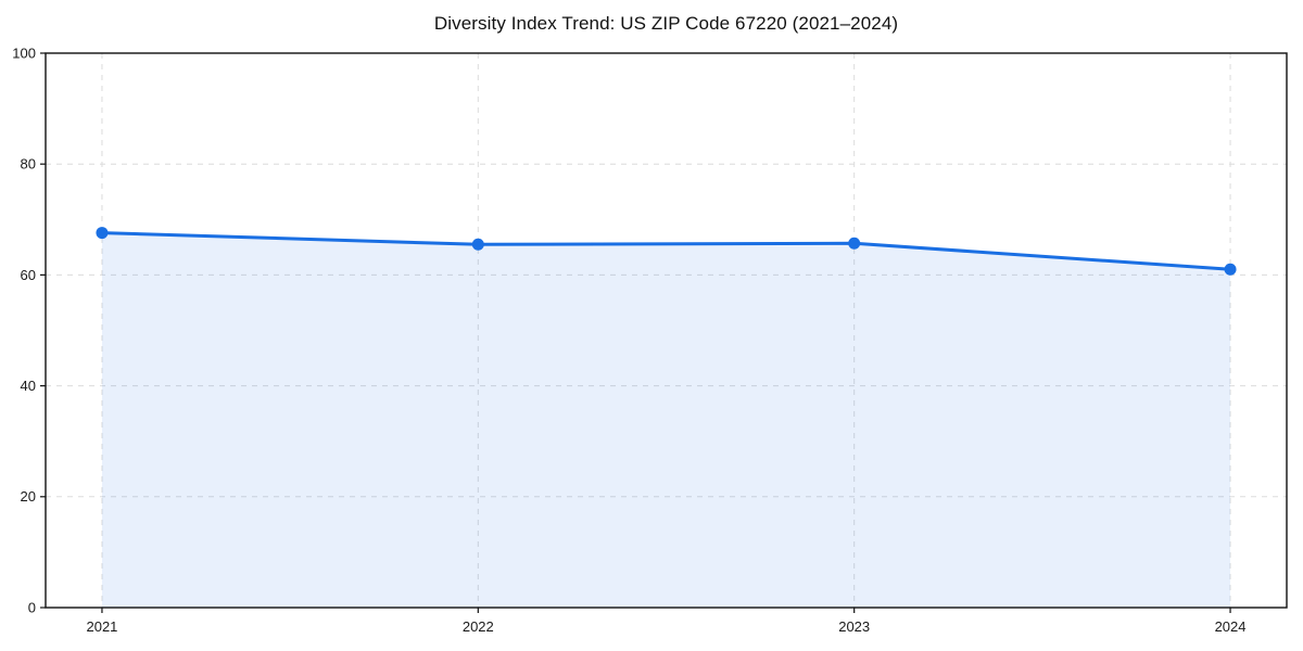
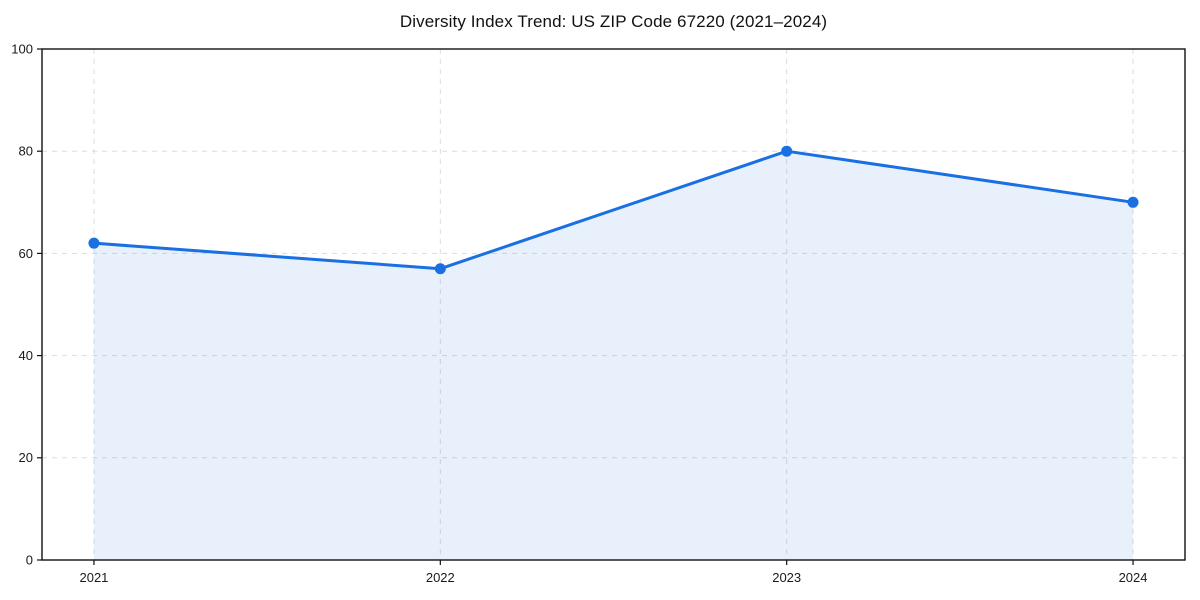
2021: 68 -> 62
2022: 66 -> 57
2023: 66 -> 80
2024: 61 -> 70
